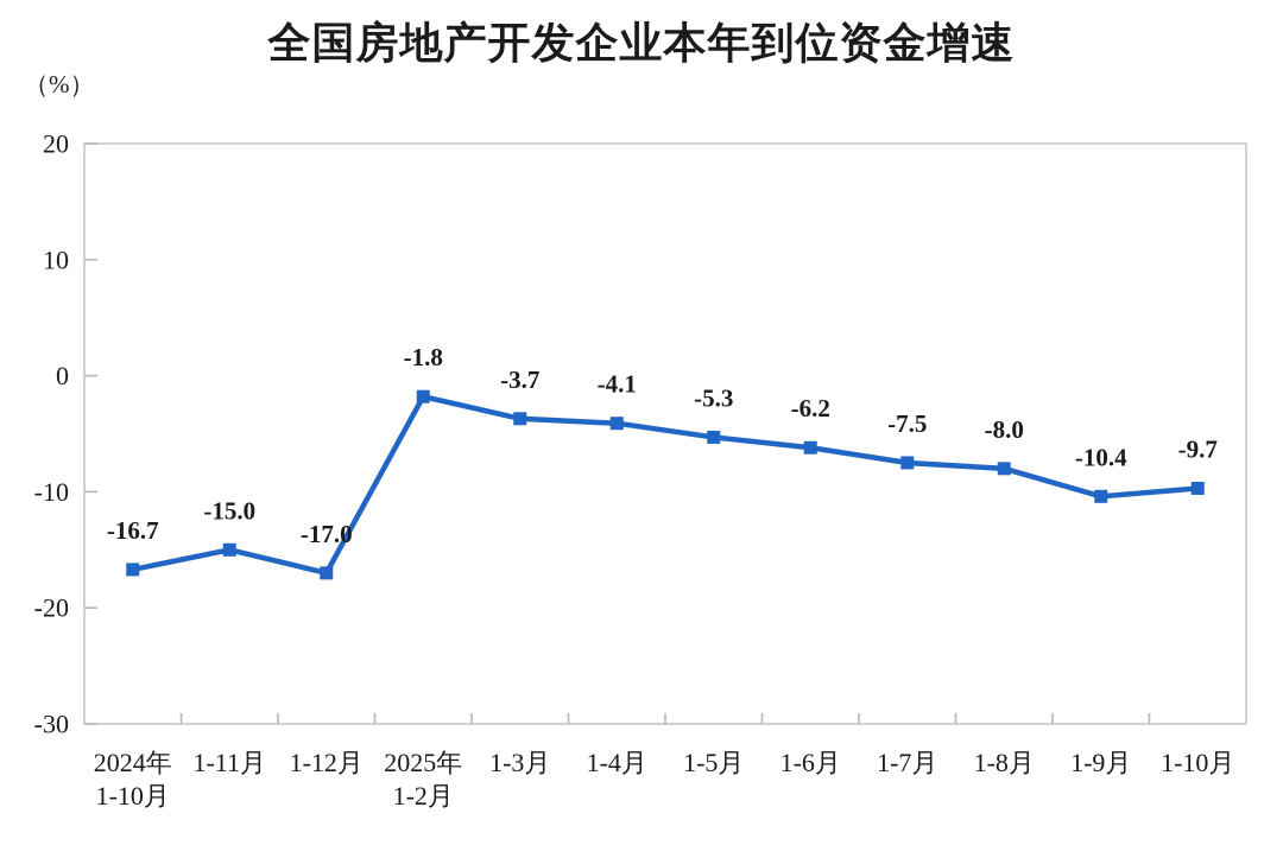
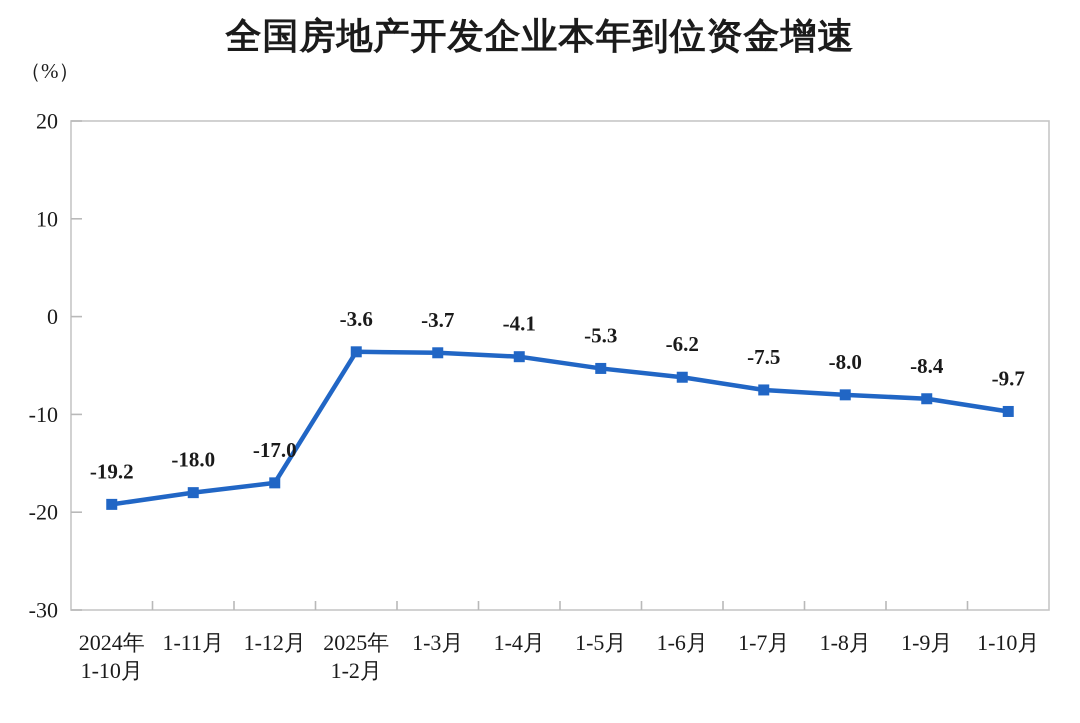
2024年 1-10月: -16.7 -> -19.2
1-11月: -15.0 -> -18.0
2025年 1-2月: -1.8 -> -3.6
1-9月: -10.4 -> -8.4
